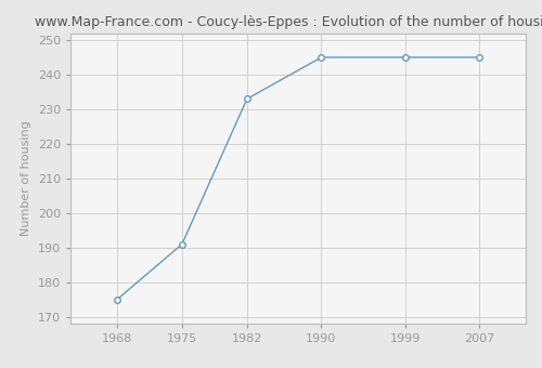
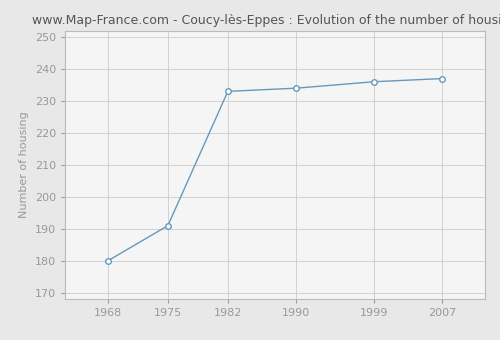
1968: 175 -> 180
1990: 245 -> 234
1999: 245 -> 236
2007: 245 -> 237
